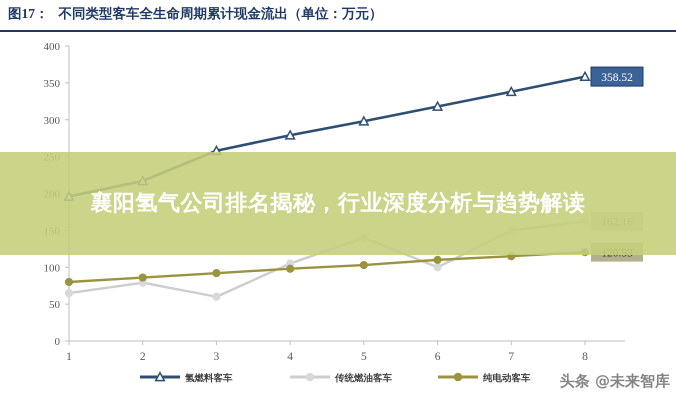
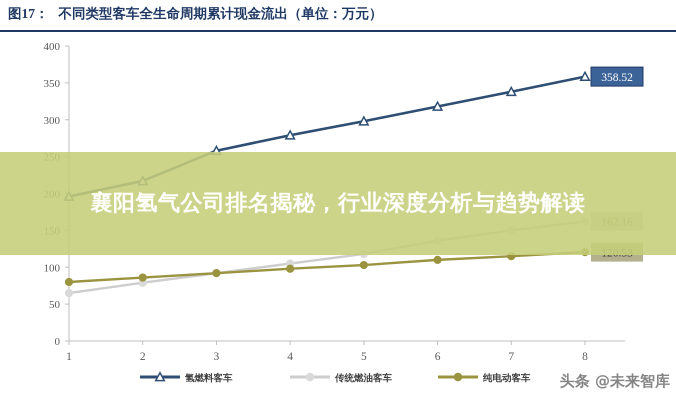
传统燃油客车/3: 60 -> 90
传统燃油客车/5: 140 -> 120
传统燃油客车/6: 100 -> 140
